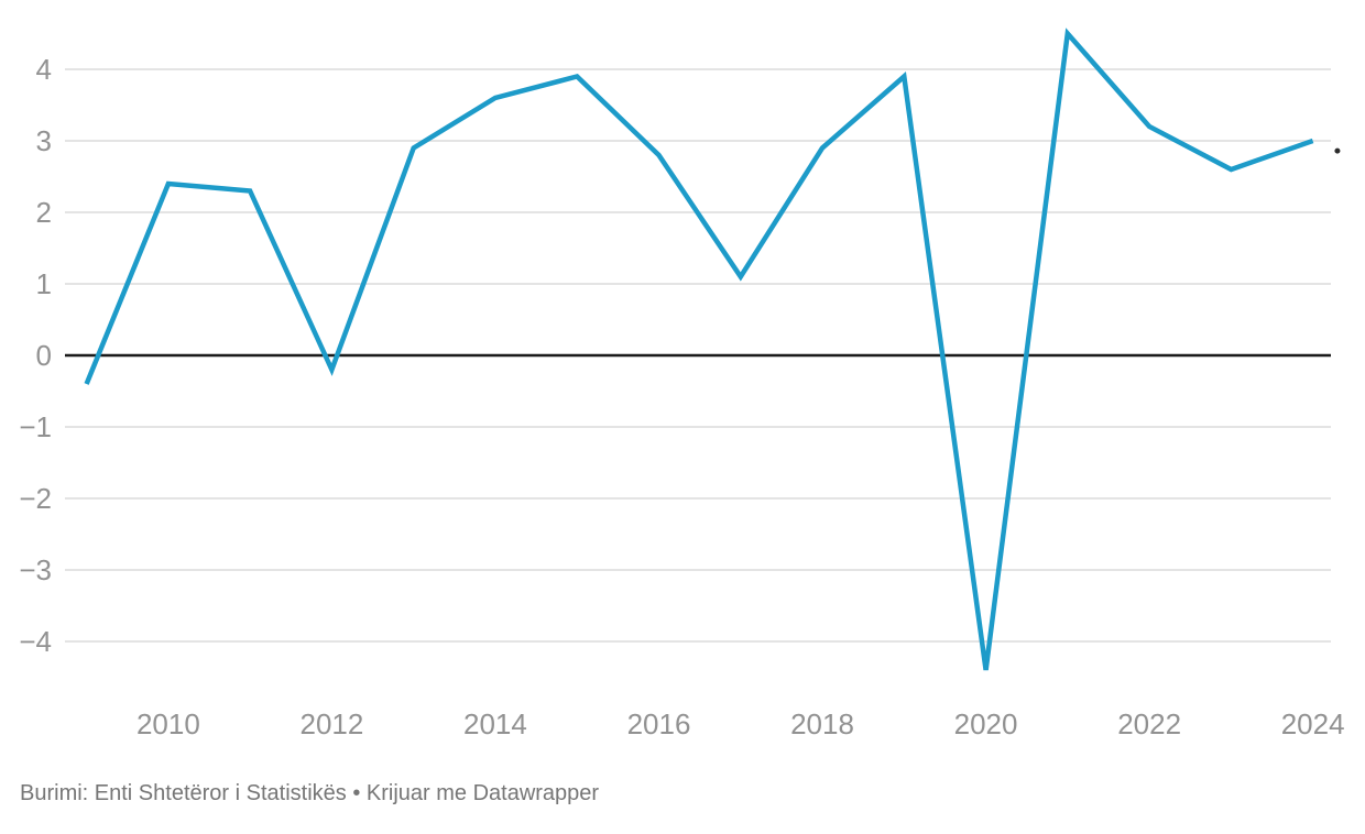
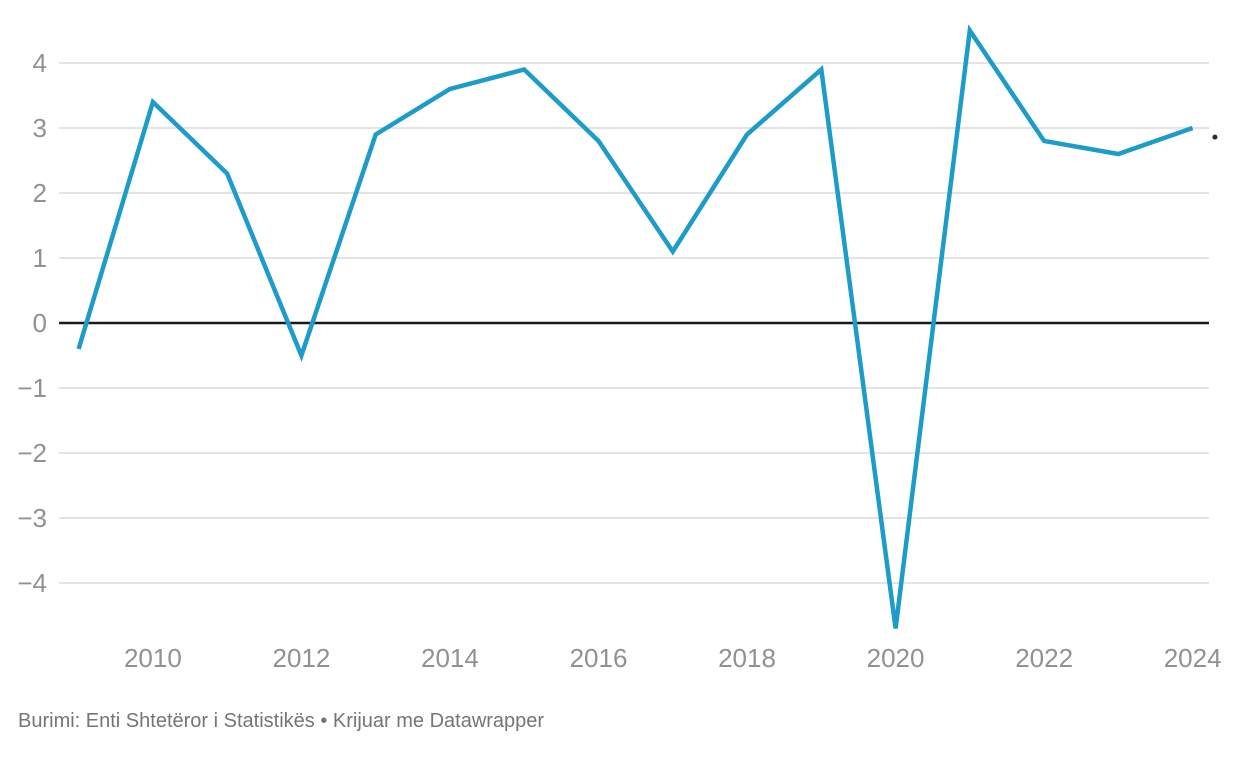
2010: 2.4 -> 3.4
2012: -0.2 -> -0.5
2020: -4.4 -> -4.7
2022: 3.2 -> 2.8
